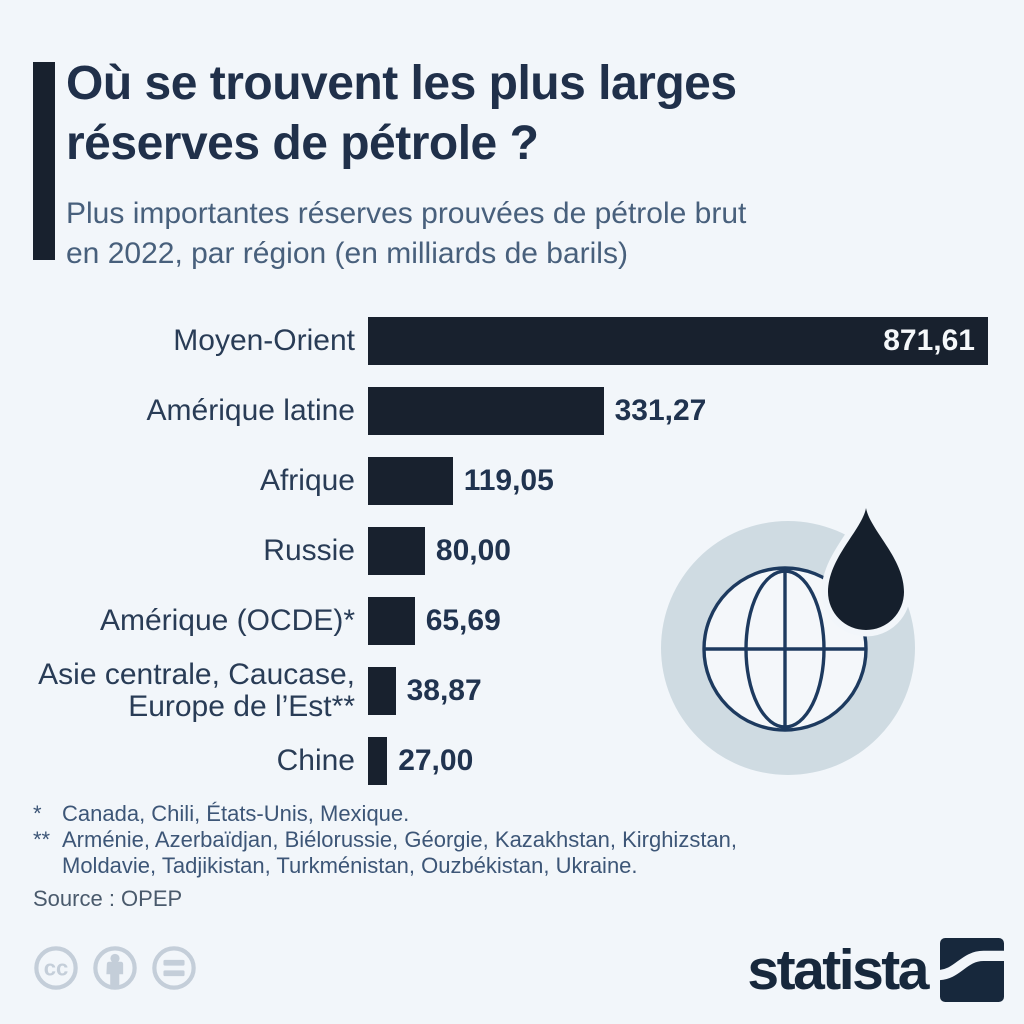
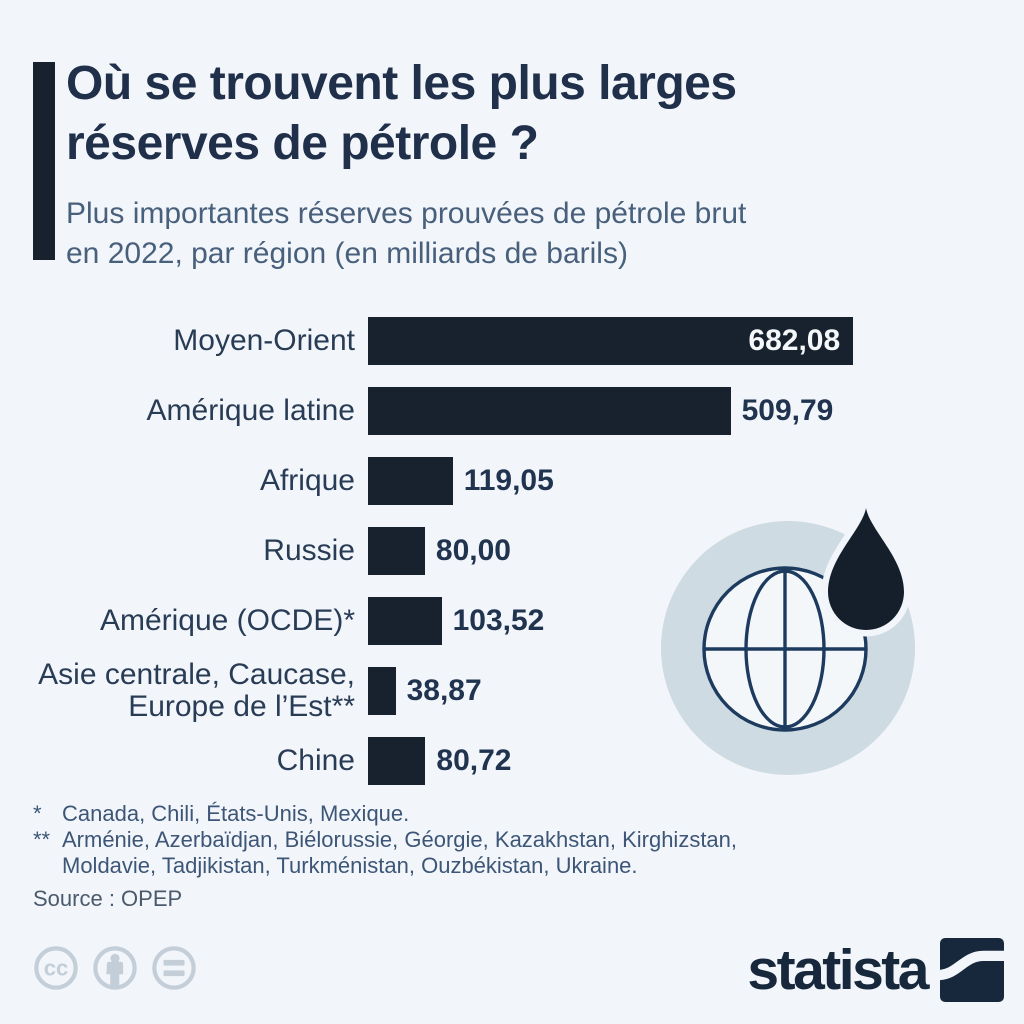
Moyen-Orient: 871,61 -> 682,08
Amérique latine: 331,27 -> 509,79
Amérique (OCDE)*: 65,69 -> 103,52
Chine: 27,00 -> 80,72
